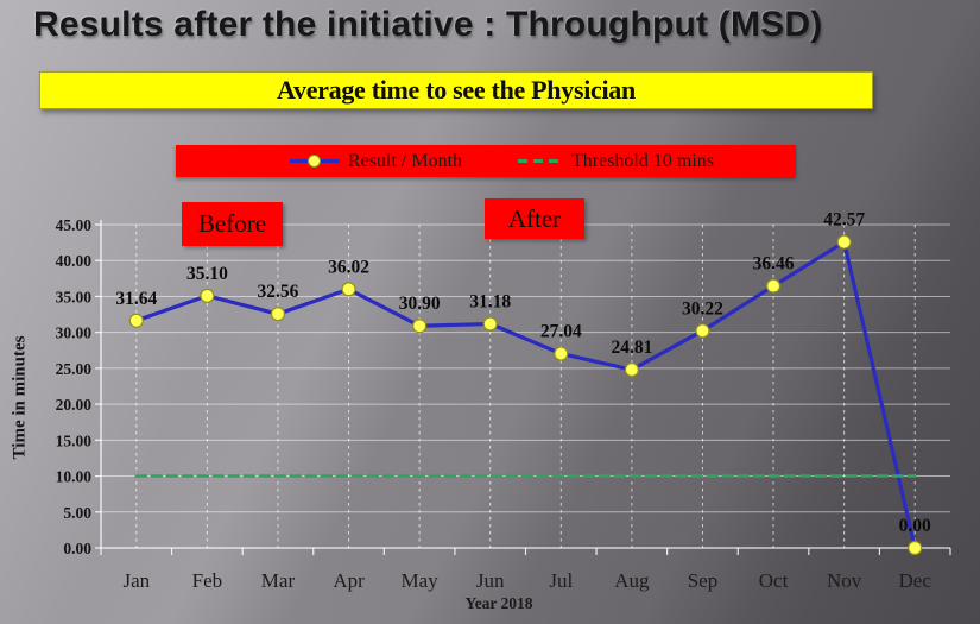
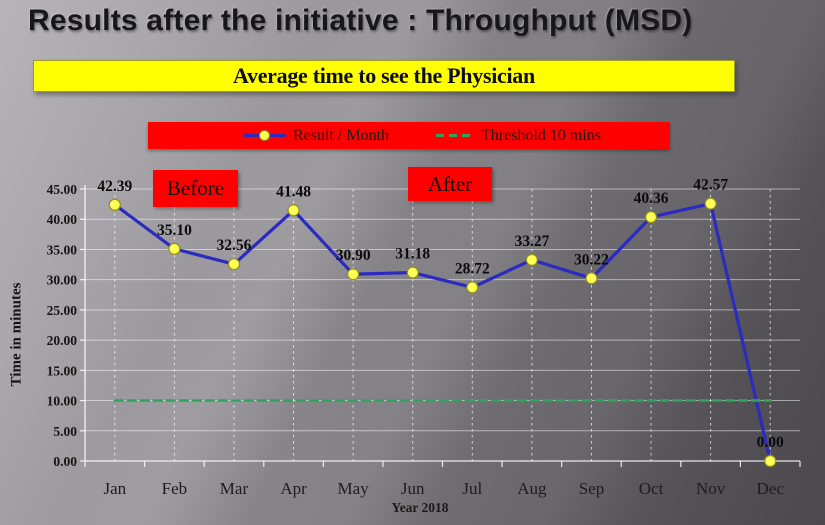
Result / Month/Jan: 31.64 -> 42.39
Result / Month/Apr: 36.02 -> 41.48
Result / Month/Jul: 27.04 -> 28.72
Result / Month/Aug: 24.81 -> 33.27
Result / Month/Oct: 36.46 -> 40.36
